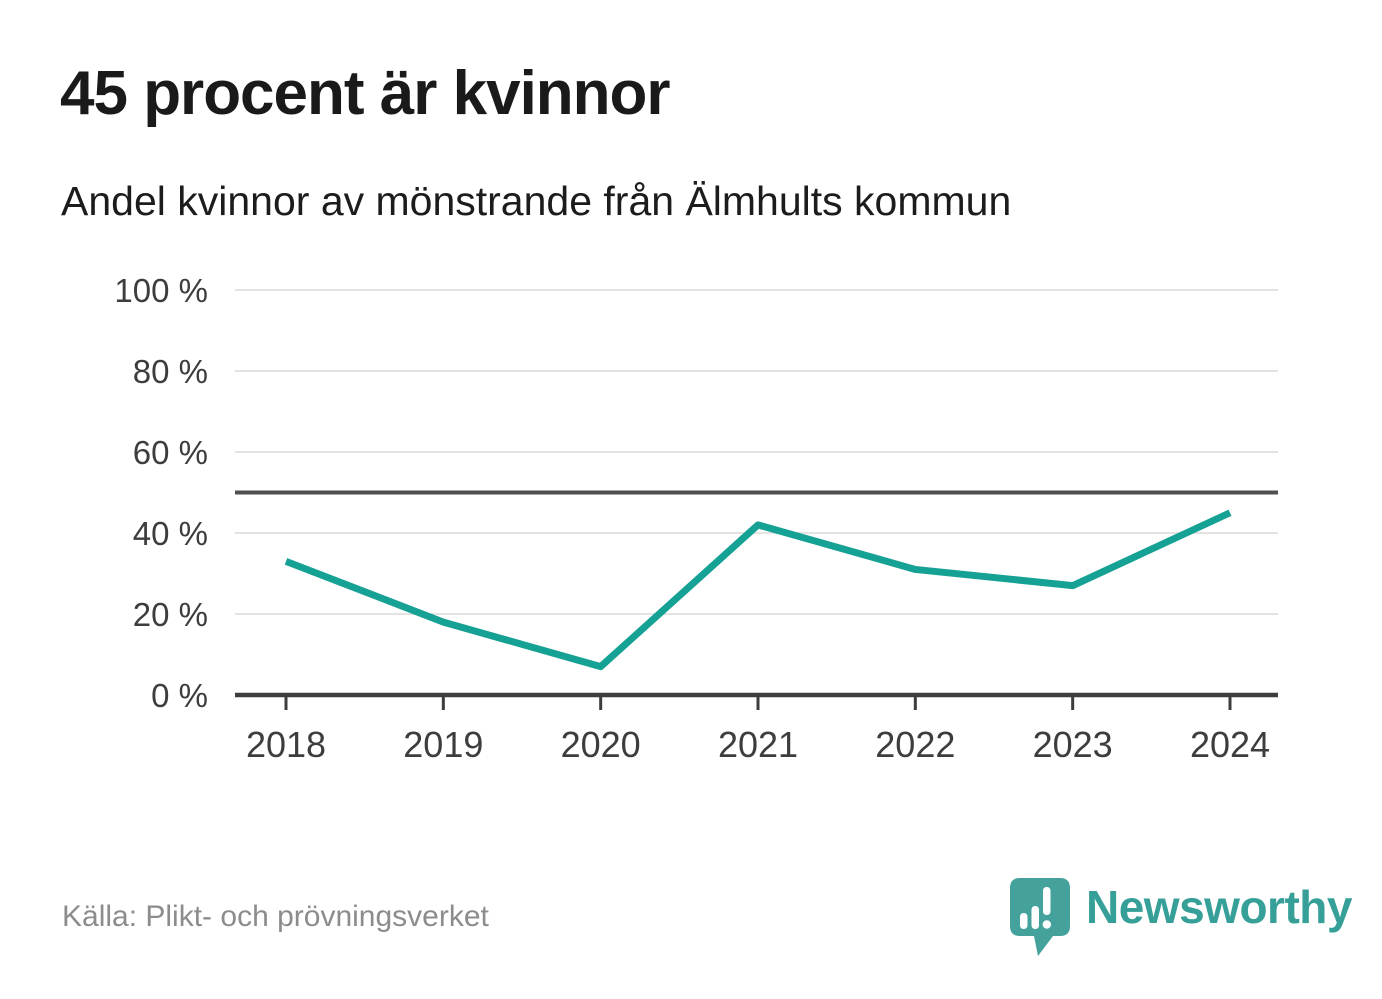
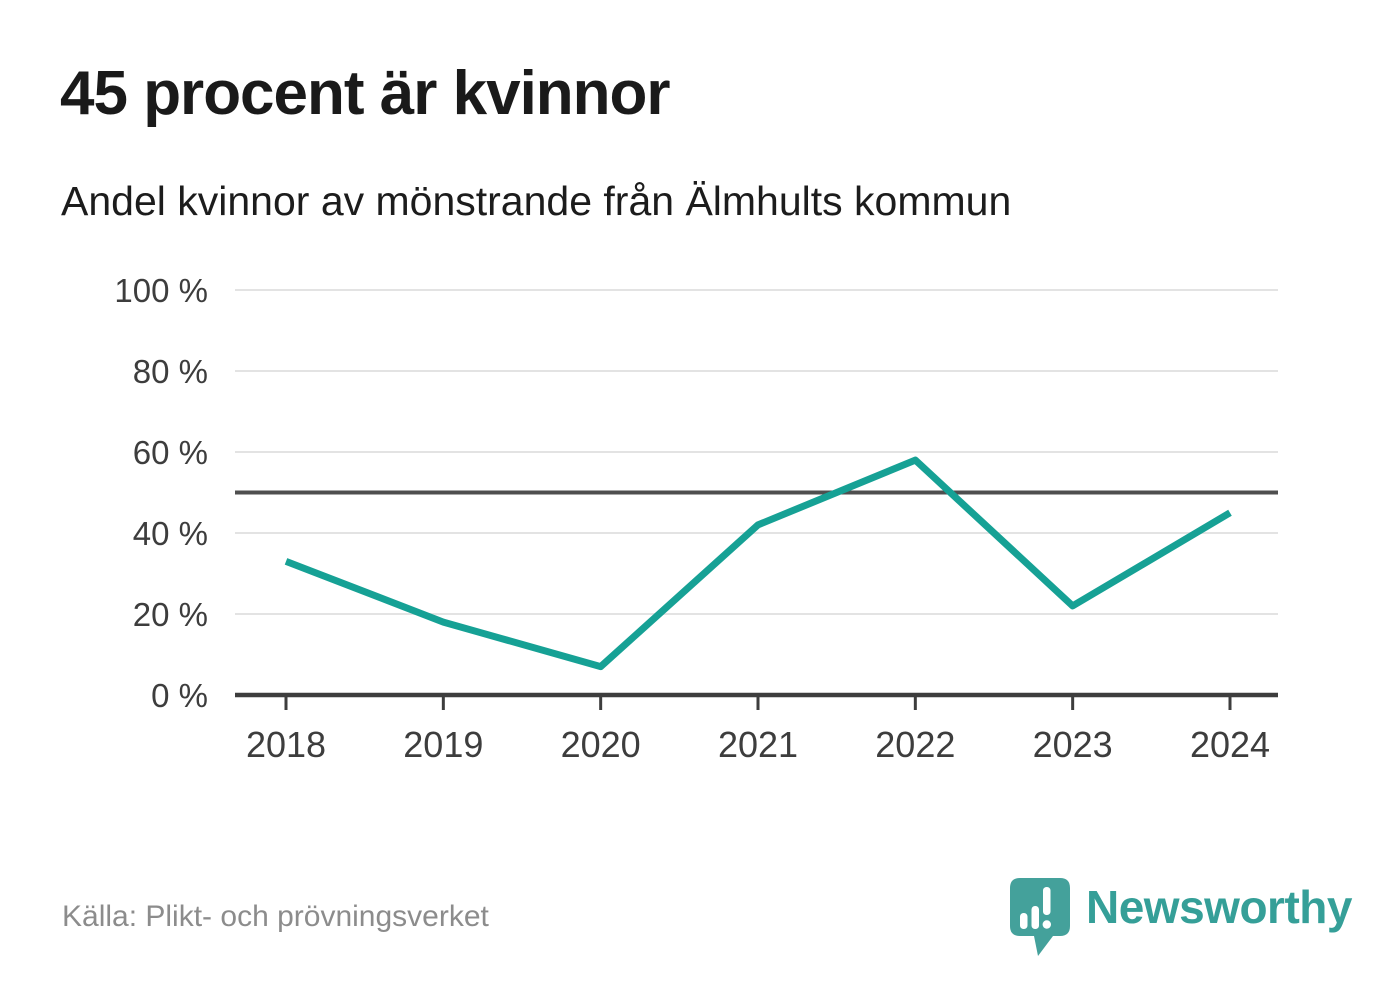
2022: 31% -> 58%
2023: 27% -> 22%
